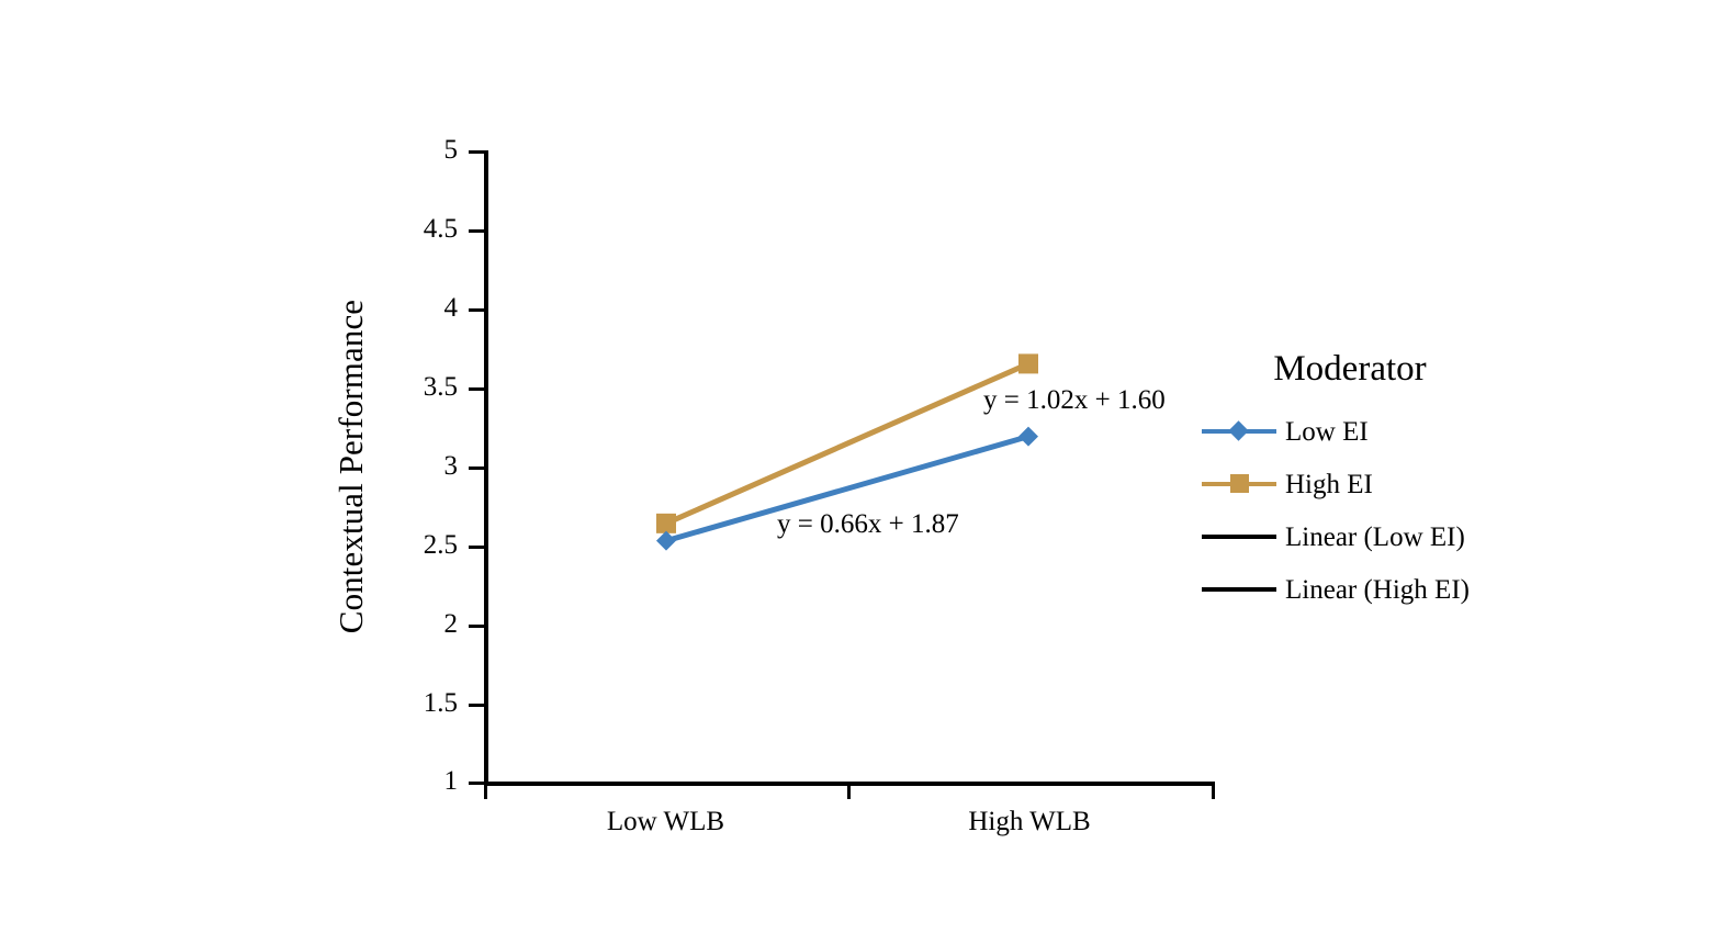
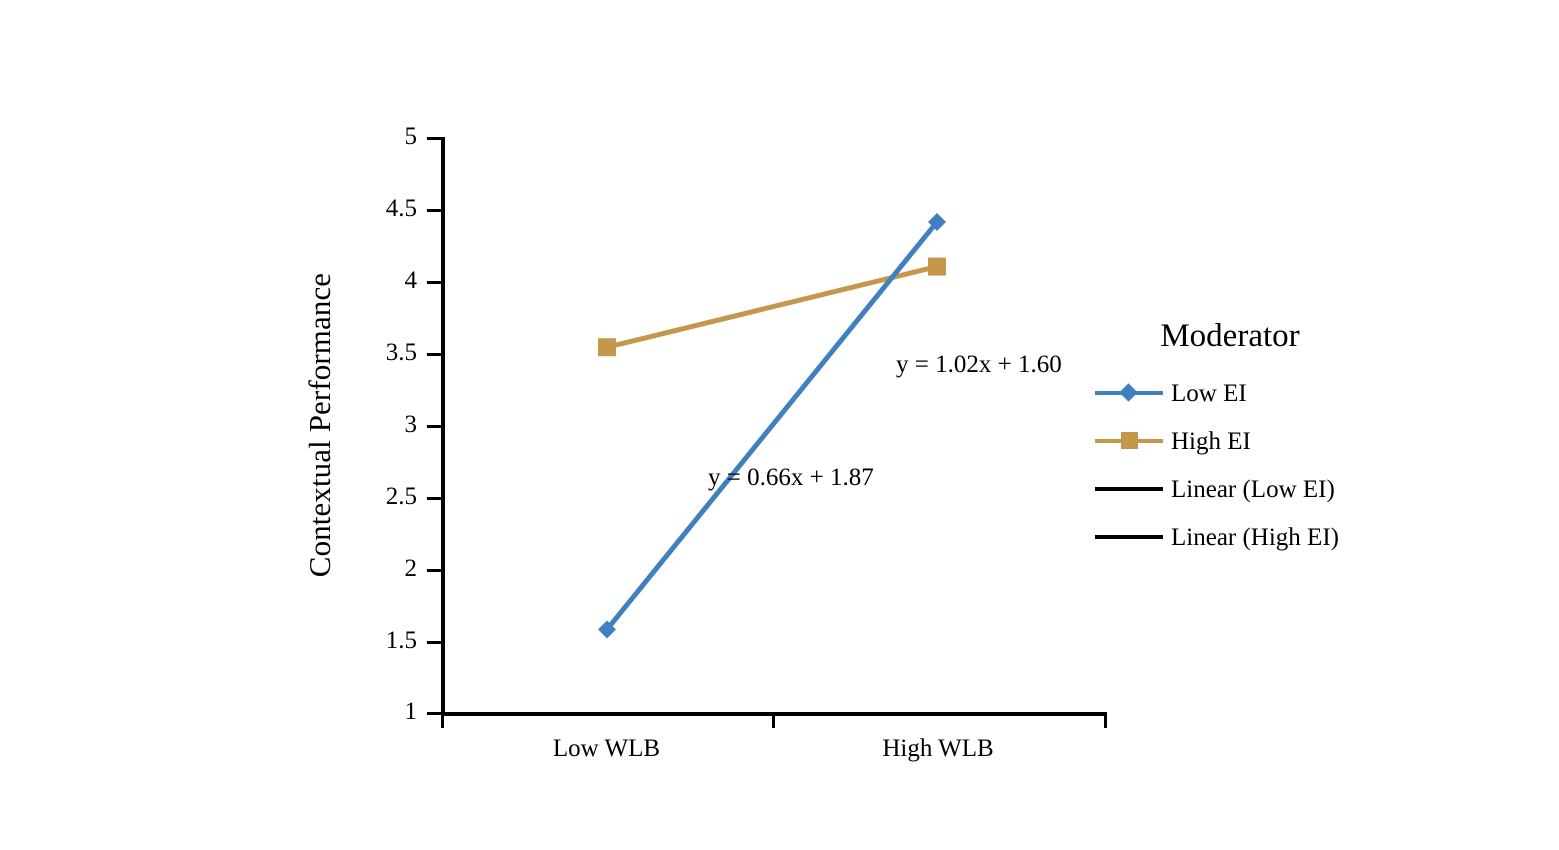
Low EI/Low WLB: 2.53 -> 1.58
High EI/Low WLB: 2.64 -> 3.54
Low EI/High WLB: 3.19 -> 4.41
High EI/High WLB: 3.65 -> 4.10
